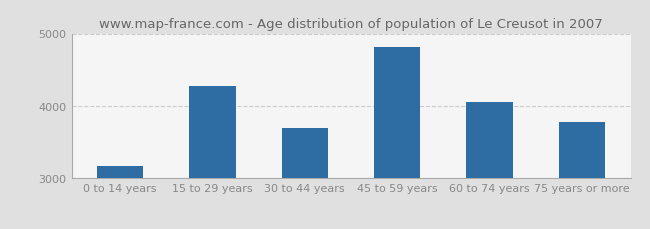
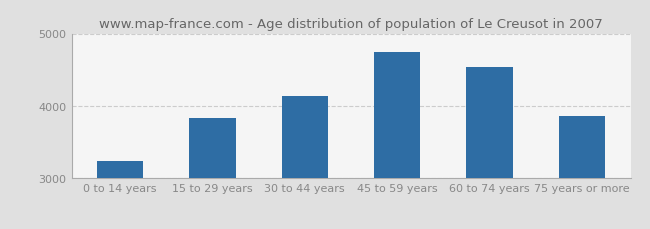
0 to 14 years: 3170 -> 3240
15 to 29 years: 4270 -> 3840
30 to 44 years: 3700 -> 4140
45 to 59 years: 4820 -> 4740
60 to 74 years: 4050 -> 4540
75 years or more: 3780 -> 3860
